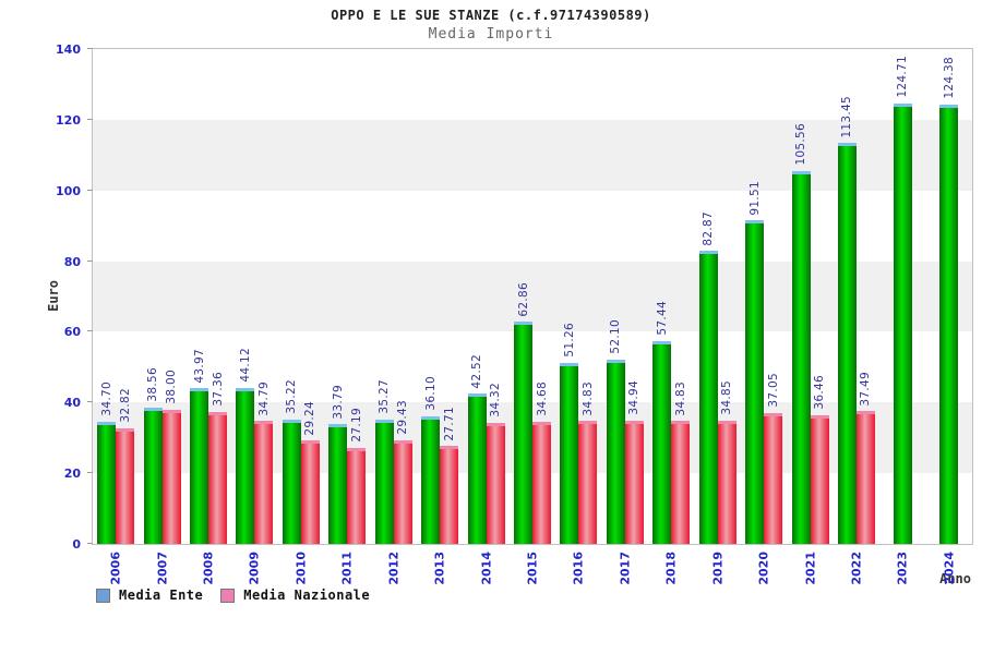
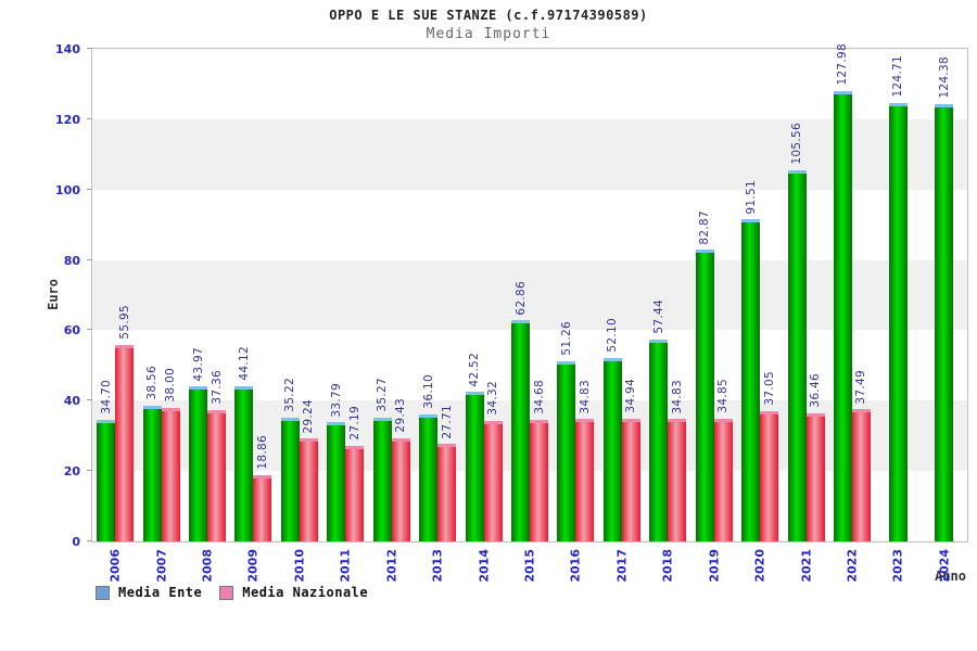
Media Nazionale/2006: 32.82 -> 55.95
Media Nazionale/2009: 34.79 -> 18.86
Media Ente/2022: 113.45 -> 127.98
